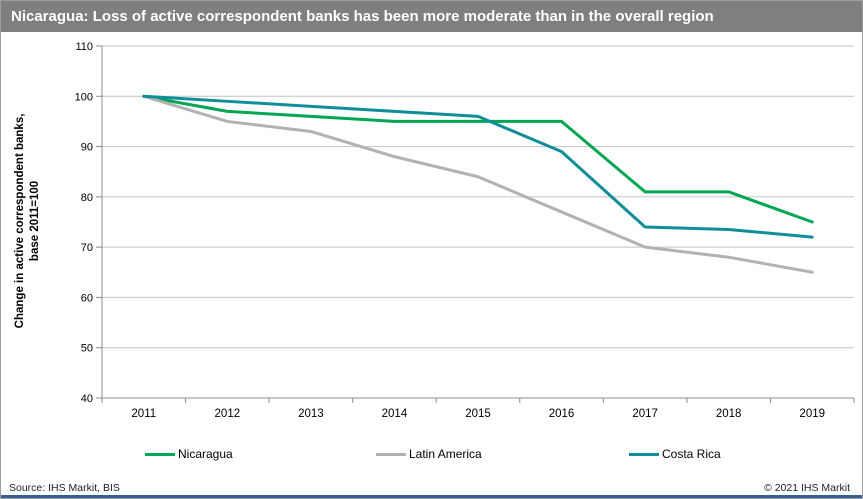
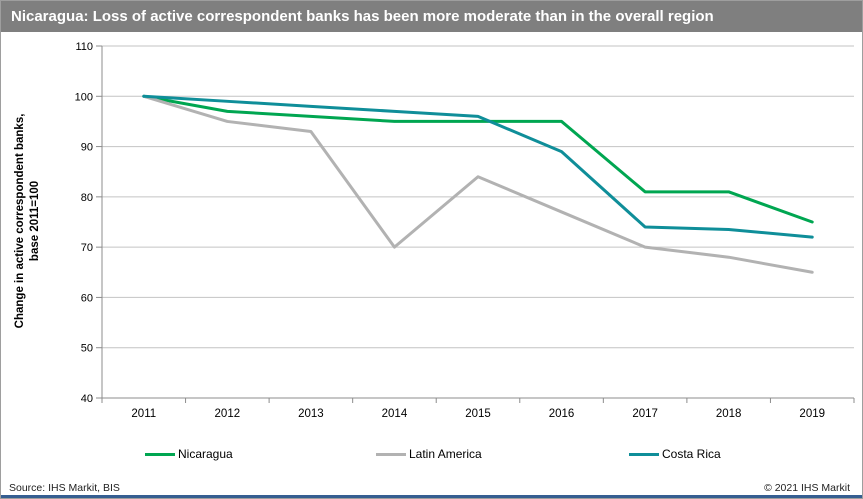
Latin America/2014: 88 -> 70
